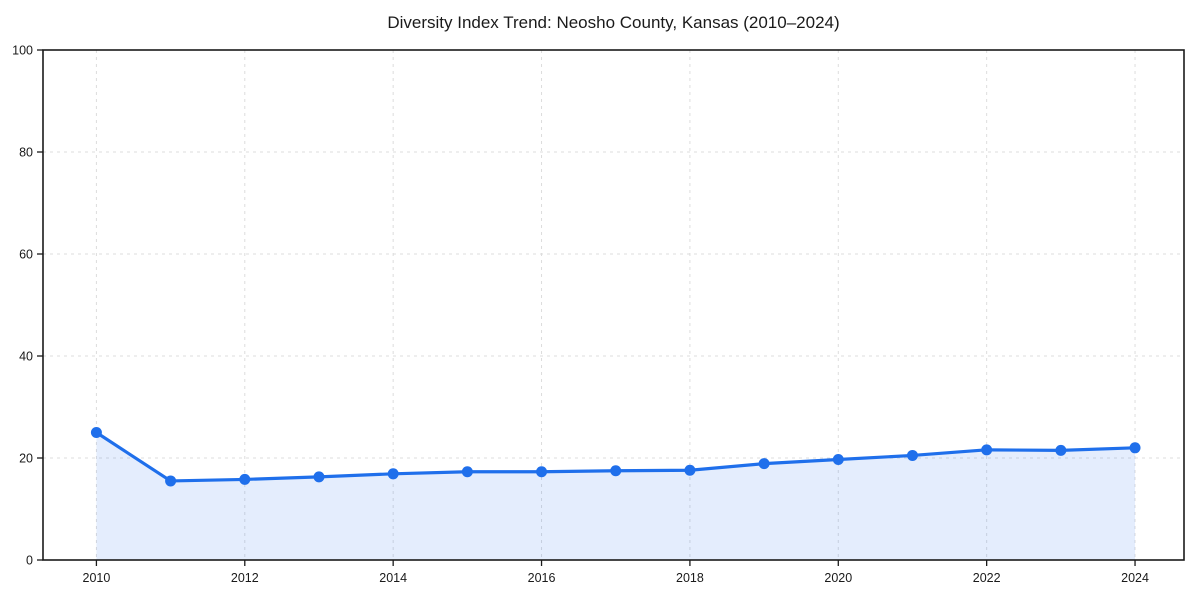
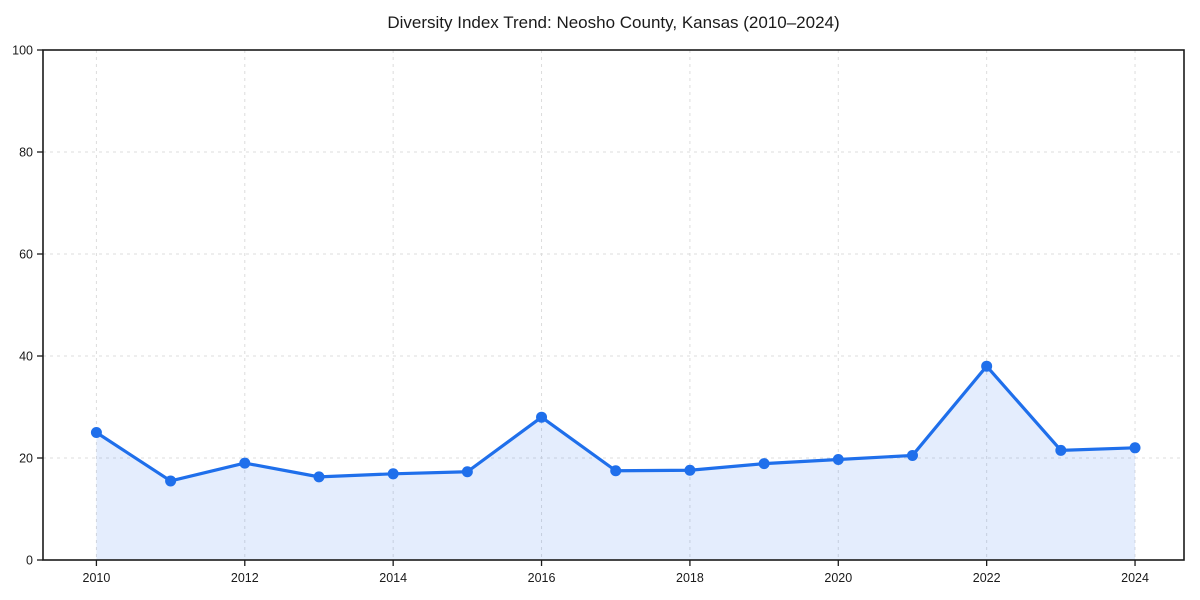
2012: 16 -> 19
2016: 17 -> 28
2022: 22 -> 38
